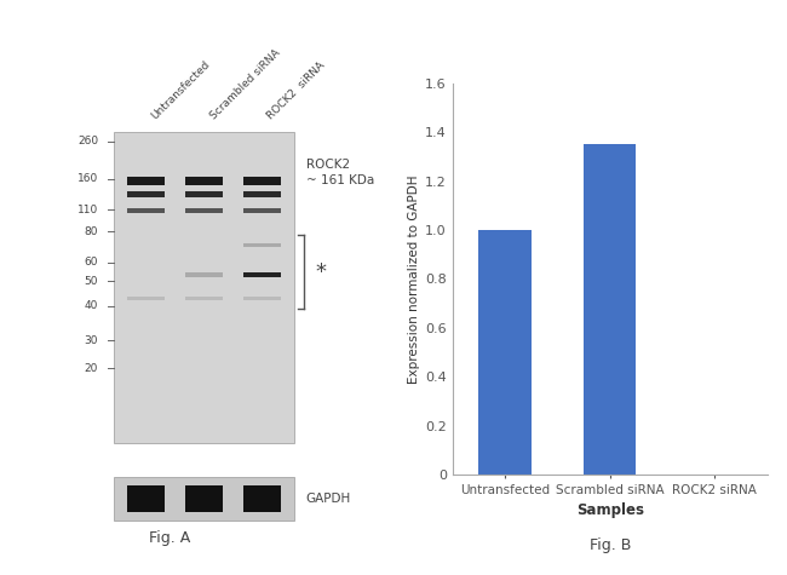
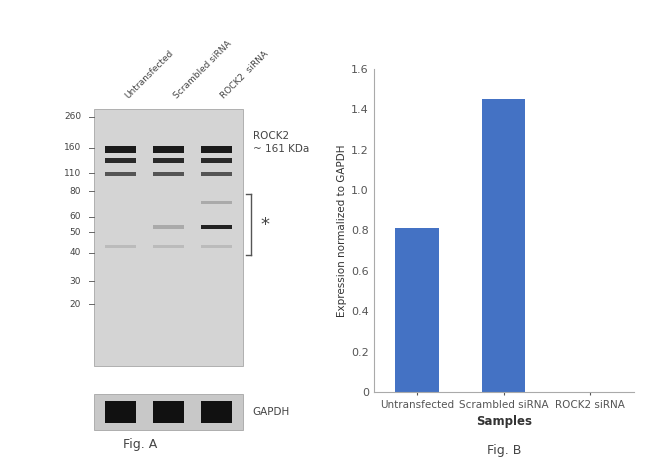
Untransfected: 1.00 -> 0.81
Scrambled siRNA: 1.35 -> 1.45
